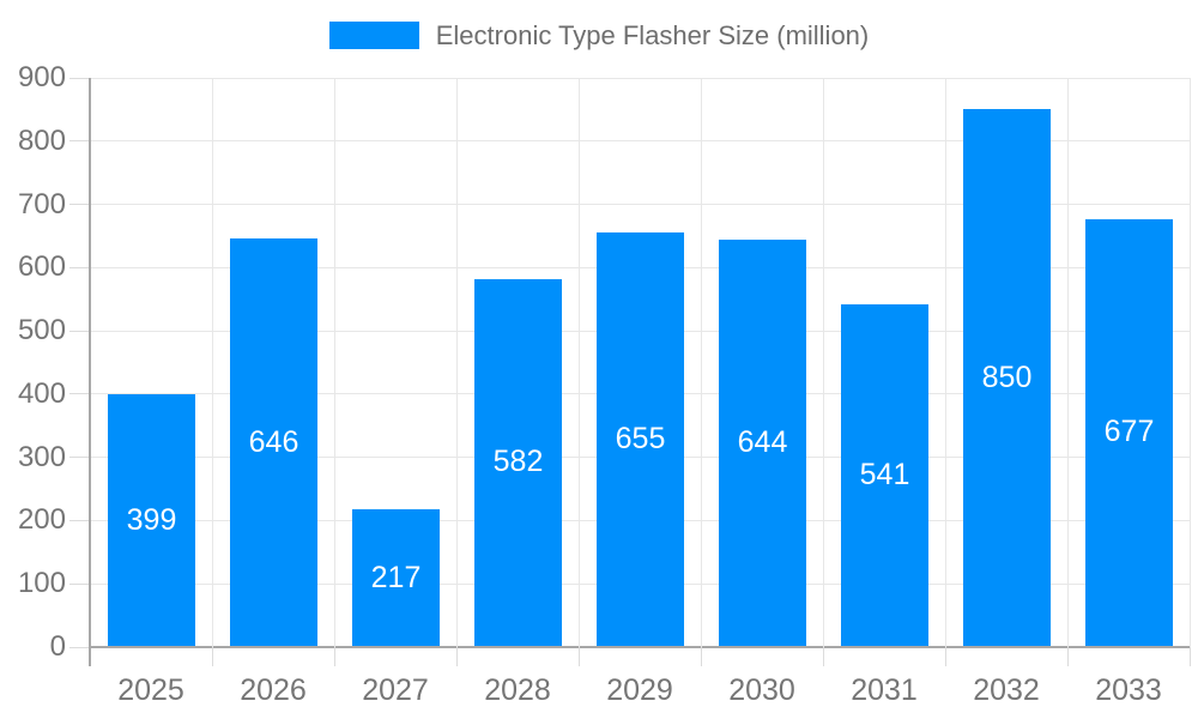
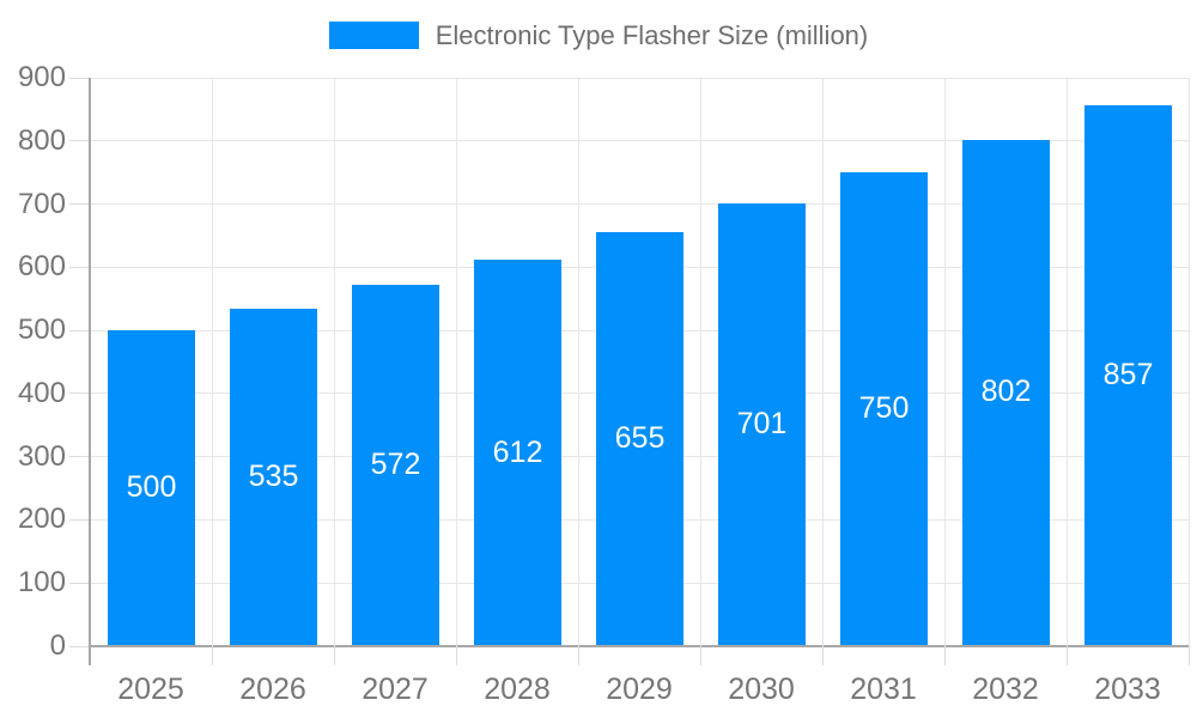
2025: 399 -> 500
2026: 646 -> 535
2027: 217 -> 572
2028: 582 -> 612
2030: 644 -> 701
2031: 541 -> 750
2032: 850 -> 802
2033: 677 -> 857
